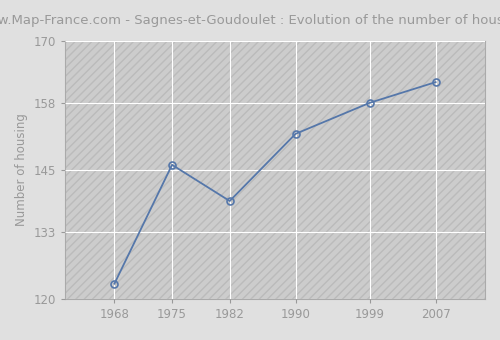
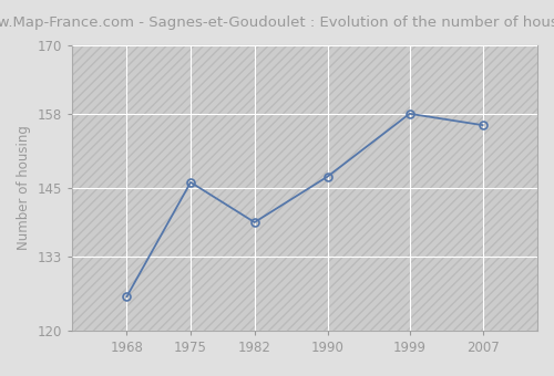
1968: 123 -> 126
1990: 152 -> 147
2007: 162 -> 156
